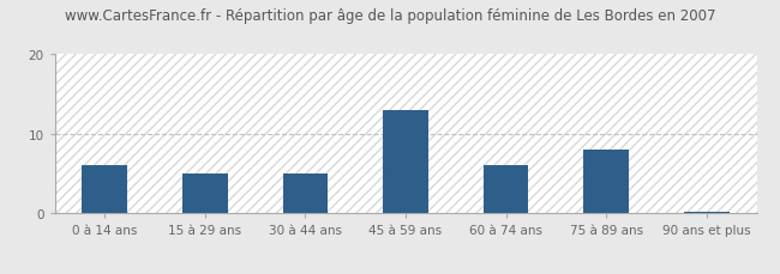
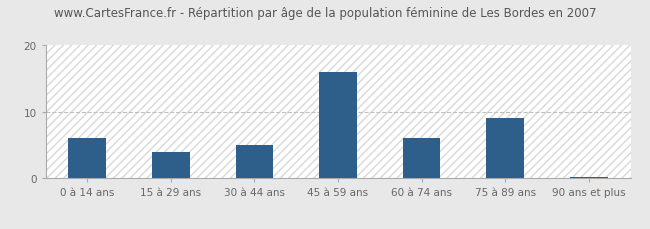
15 à 29 ans: 5.0 -> 4.0
45 à 59 ans: 13.0 -> 16.0
75 à 89 ans: 8.0 -> 9.0
